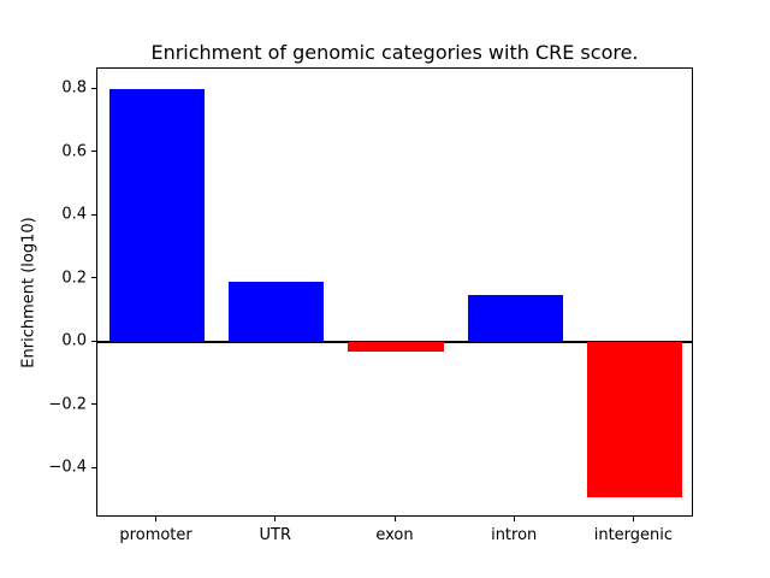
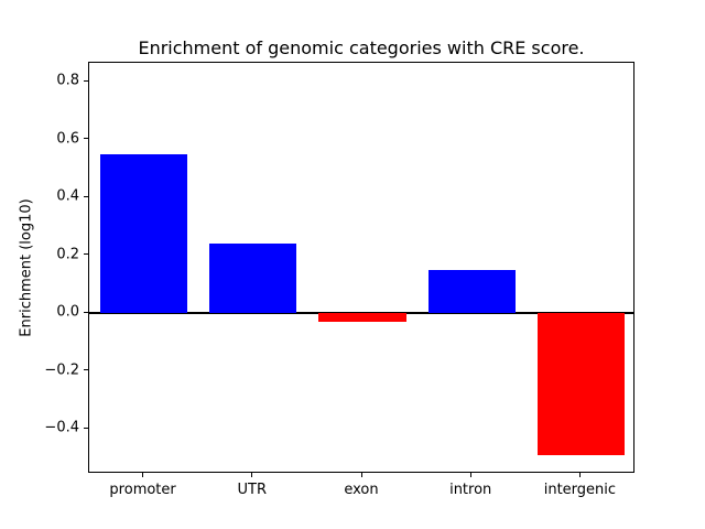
promoter: 0.80 -> 0.55
UTR: 0.19 -> 0.24
